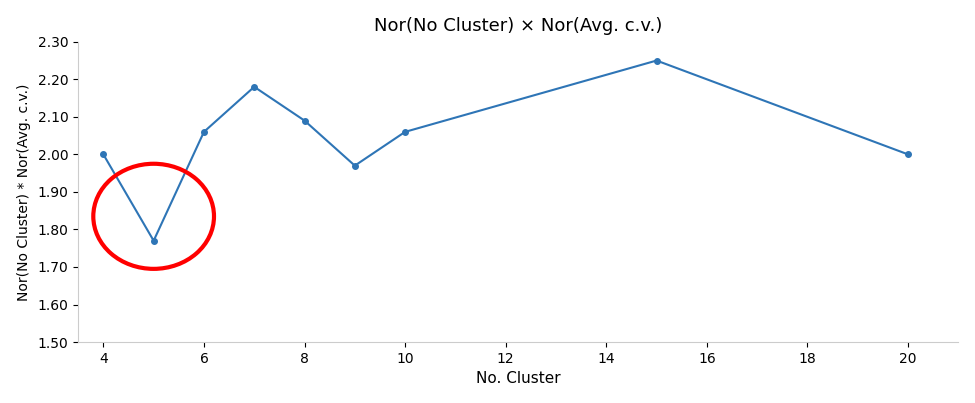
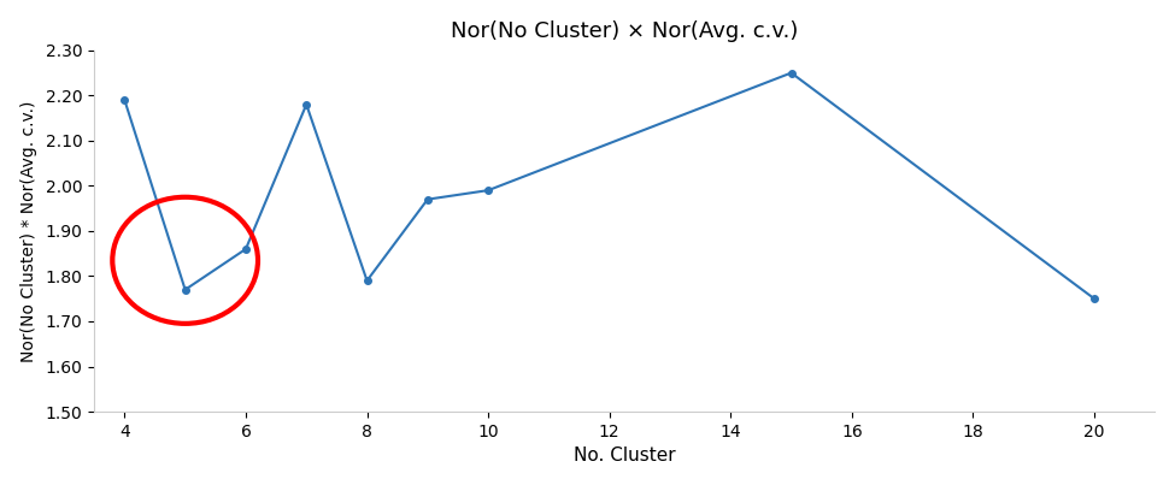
4: 2.00 -> 2.19
6: 2.06 -> 1.86
8: 2.09 -> 1.79
10: 2.06 -> 1.99
20: 2.00 -> 1.75
